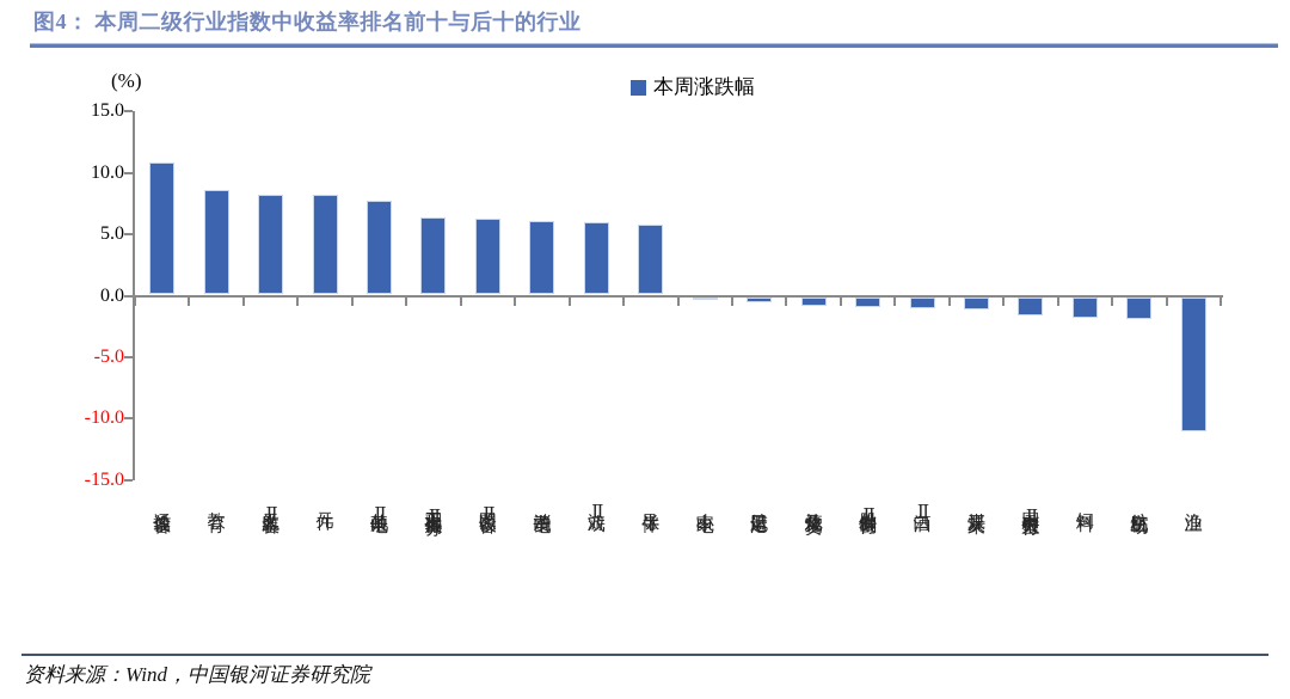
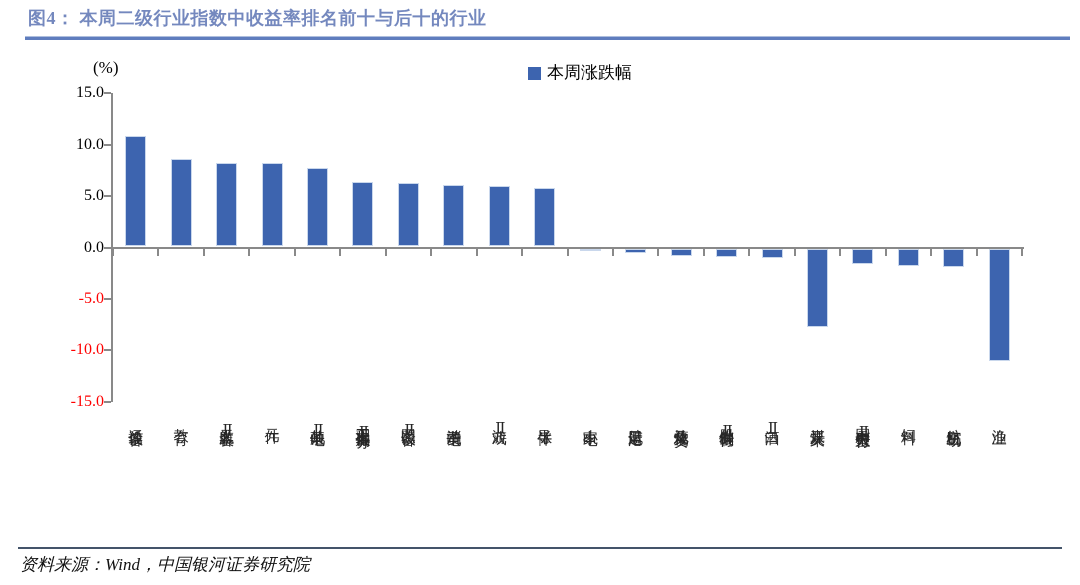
煤炭开采: -1.0 -> -7.6
